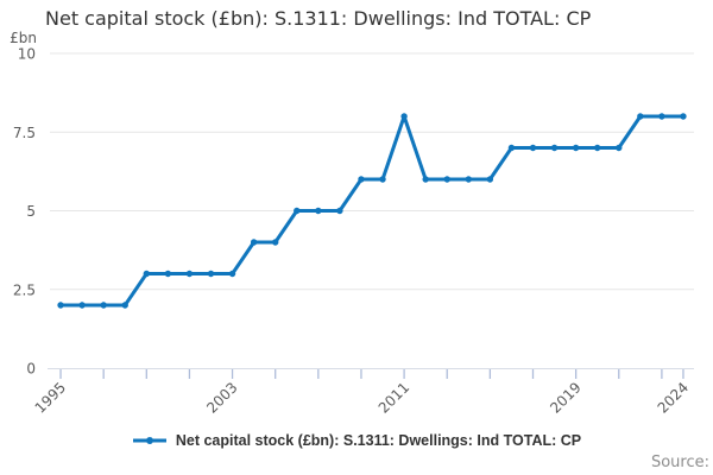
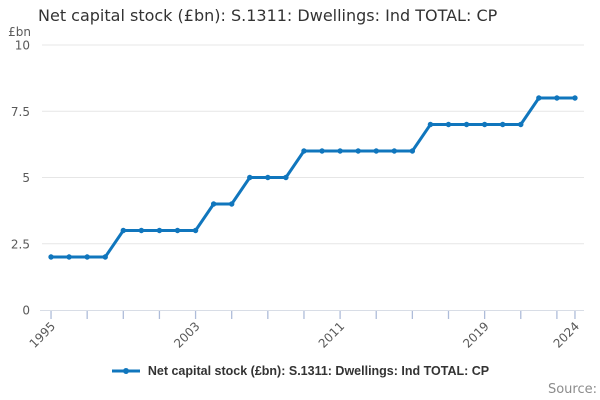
2011: 8 -> 6
